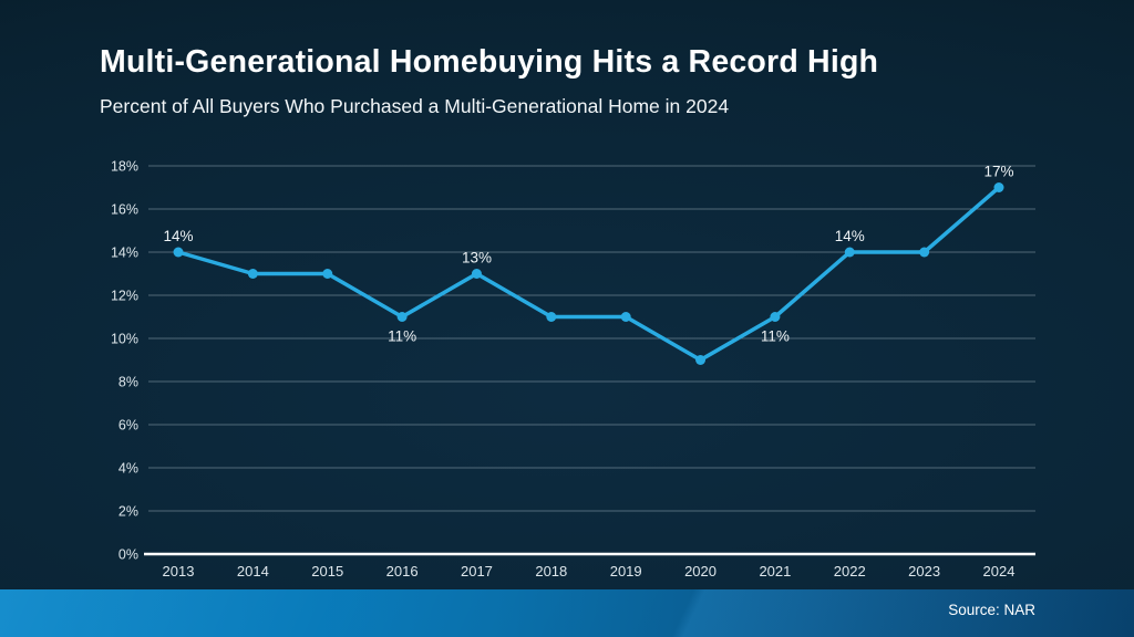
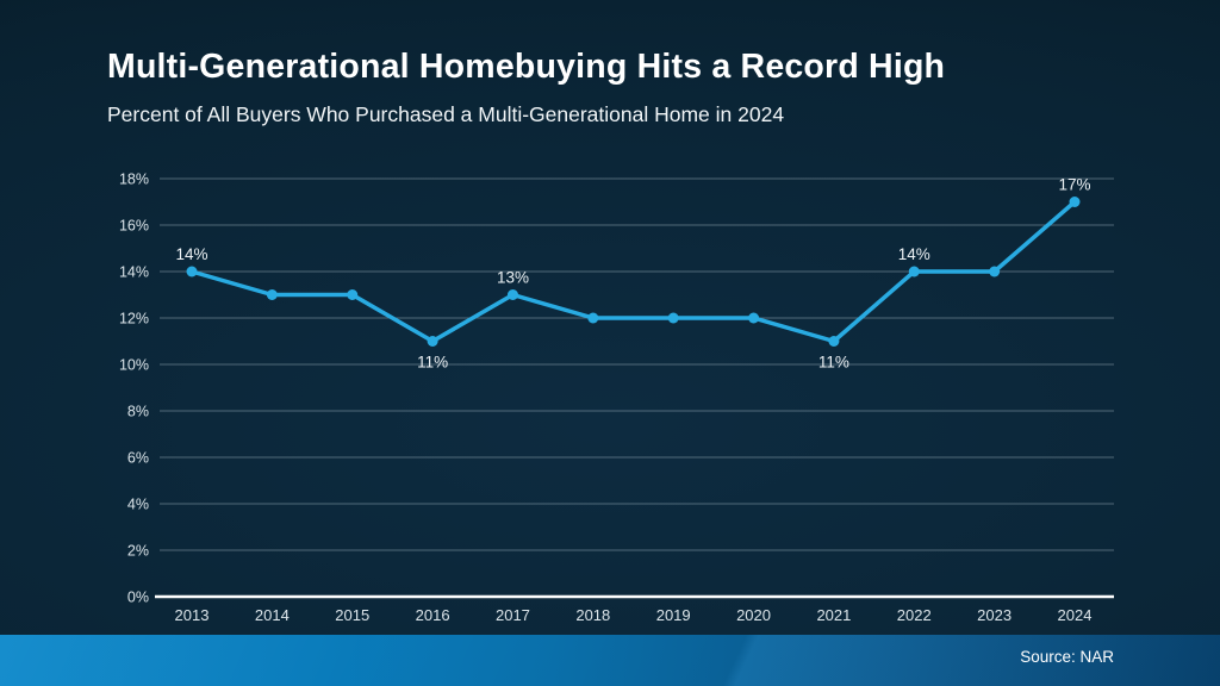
2018: 11% -> 12%
2019: 11% -> 12%
2020: 9% -> 12%
